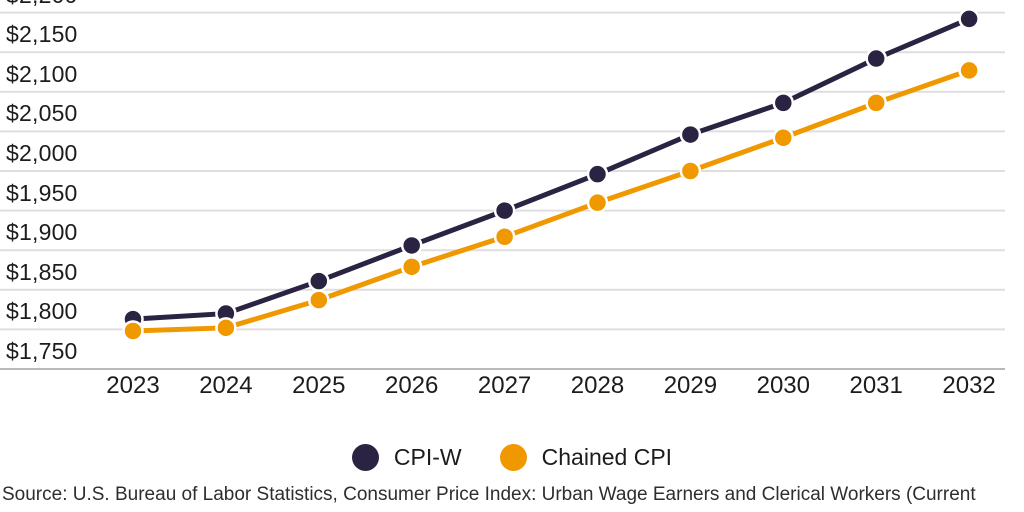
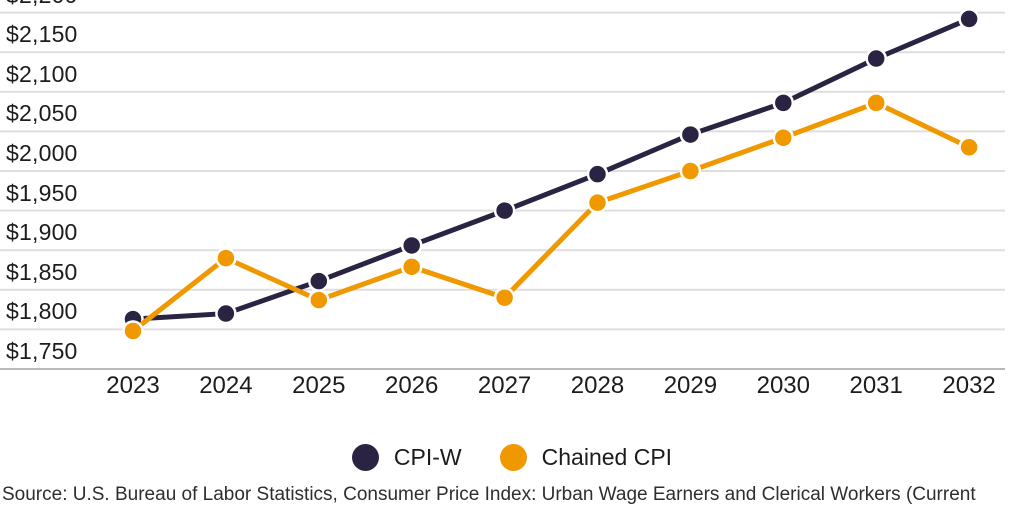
Chained CPI/2024: $1800 -> $1890
Chained CPI/2027: $1920 -> $1840
Chained CPI/2032: $2130 -> $2030
